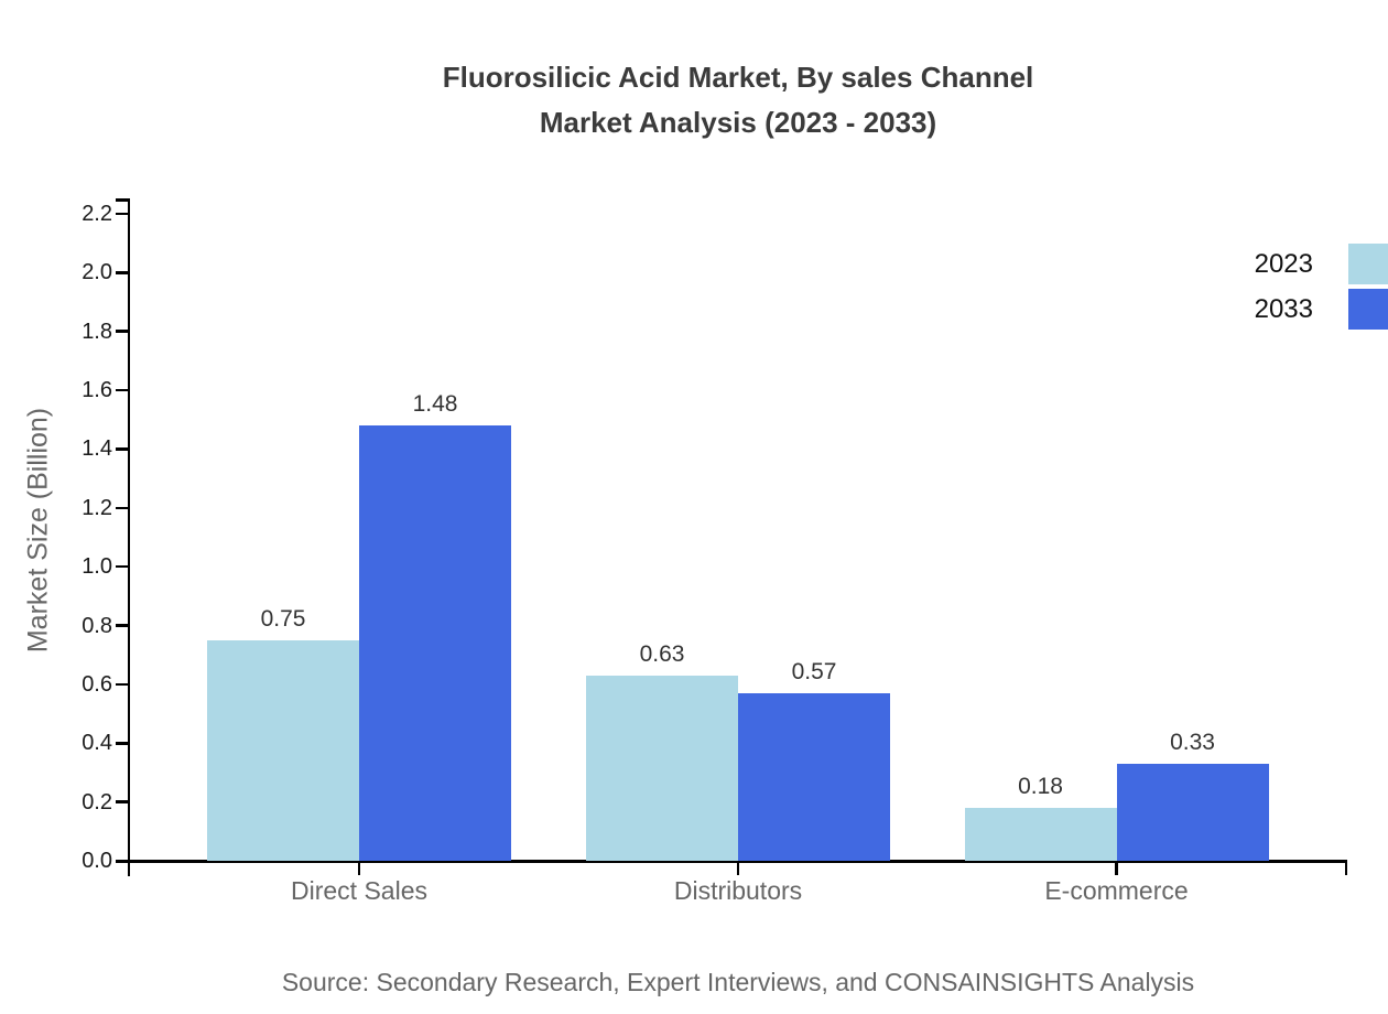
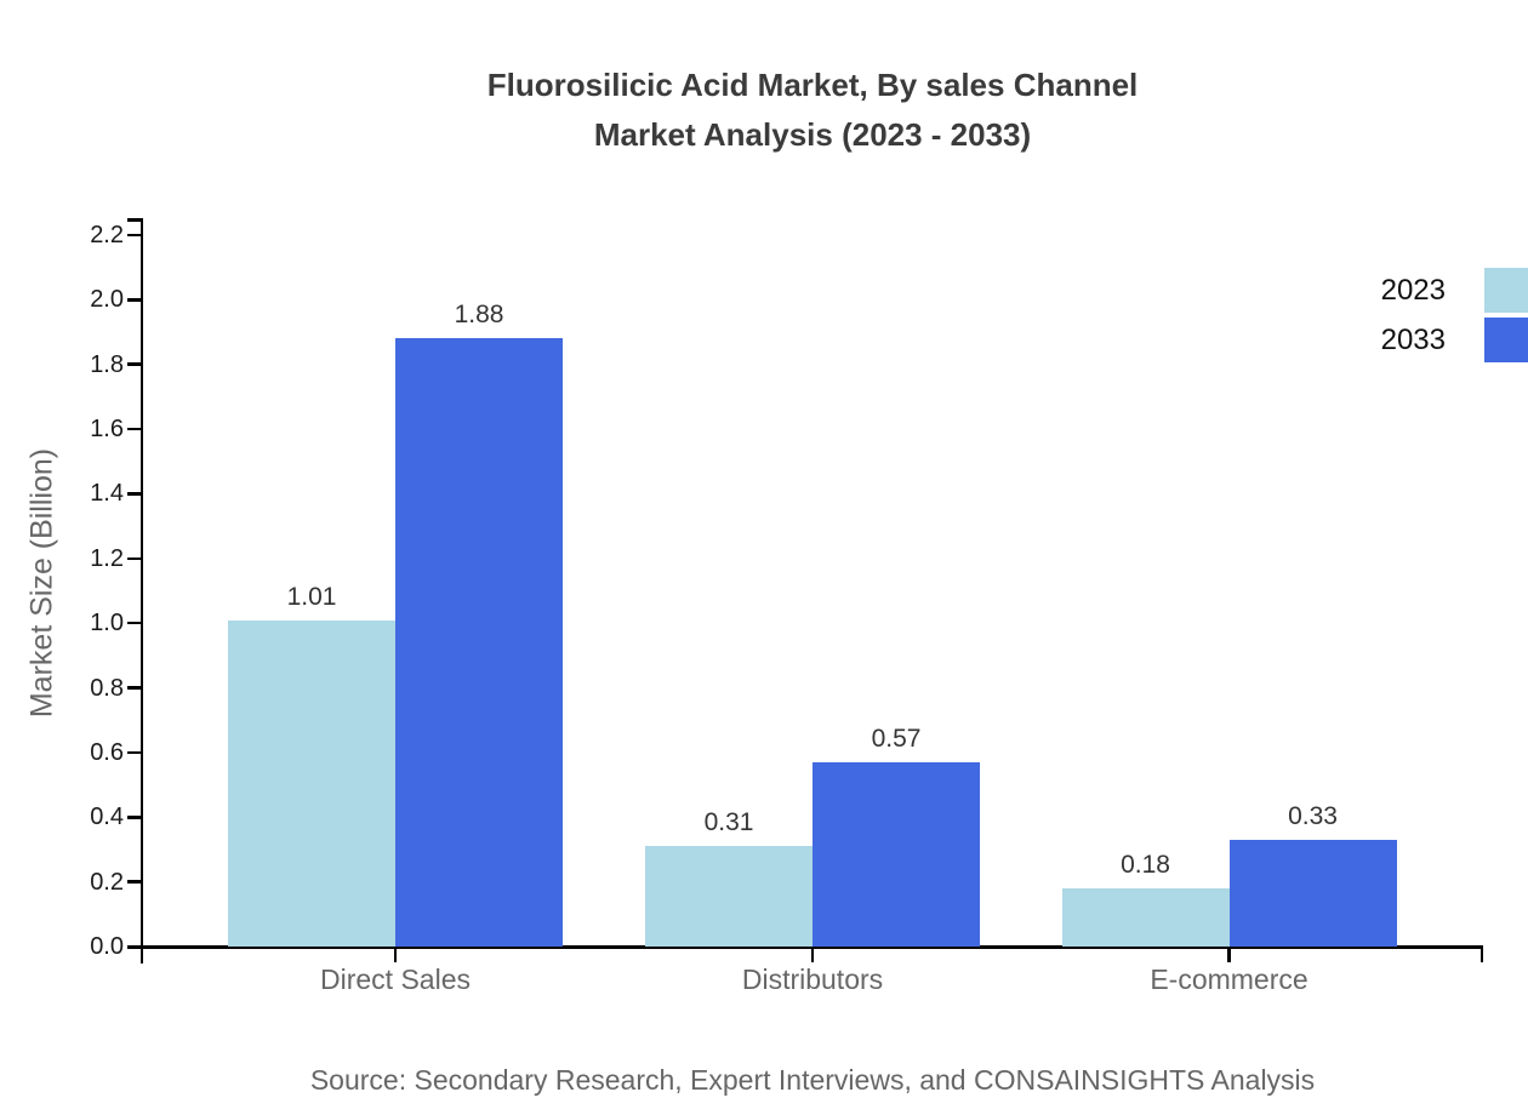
2023/Direct Sales: 0.75 -> 1.01
2033/Direct Sales: 1.48 -> 1.88
2023/Distributors: 0.63 -> 0.31
